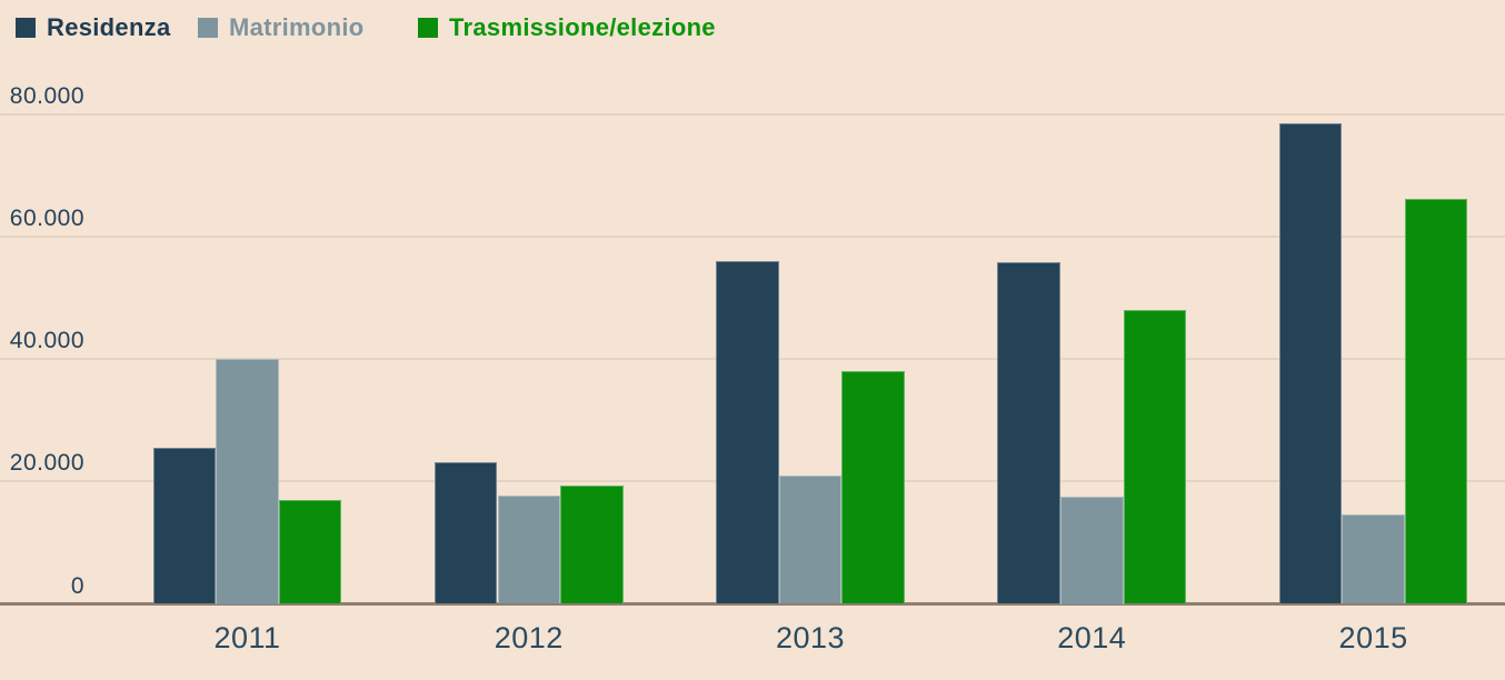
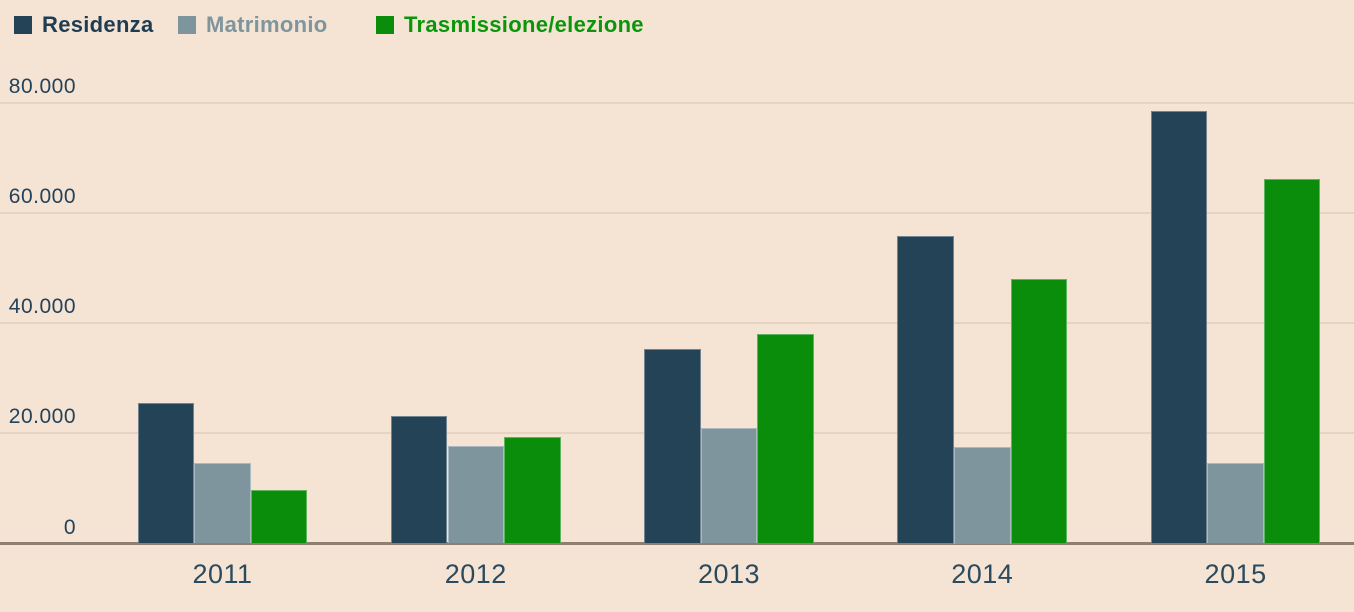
Matrimonio/2011: 40000 -> 15000
Trasmissione/elezione/2011: 17000 -> 10000
Residenza/2013: 56000 -> 35000
